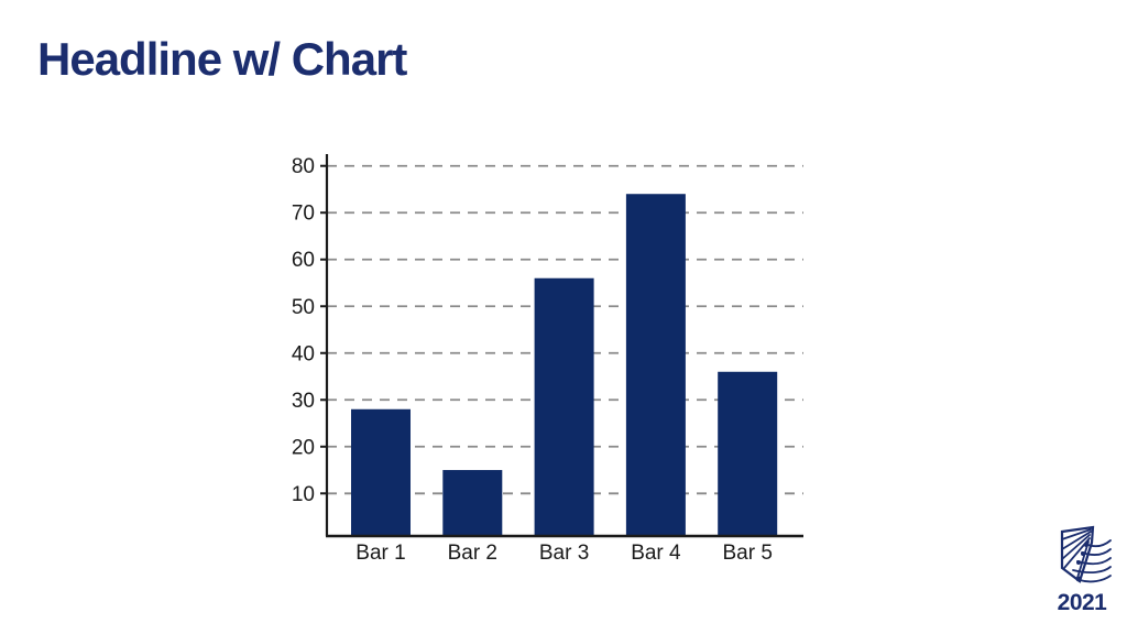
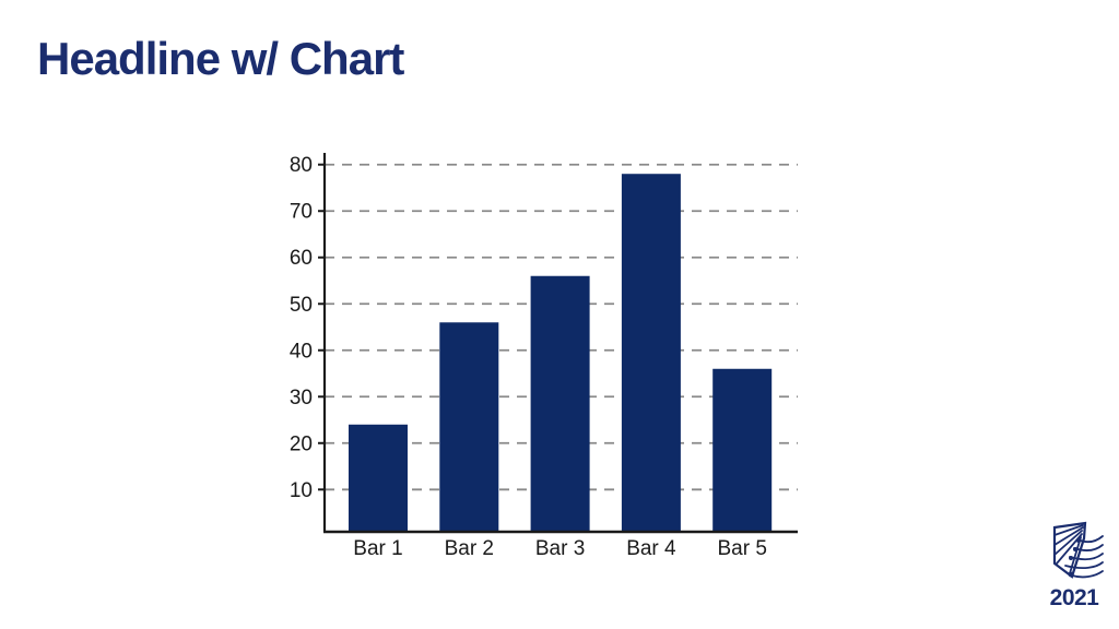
Bar 1: 28 -> 24
Bar 2: 15 -> 46
Bar 4: 74 -> 78
